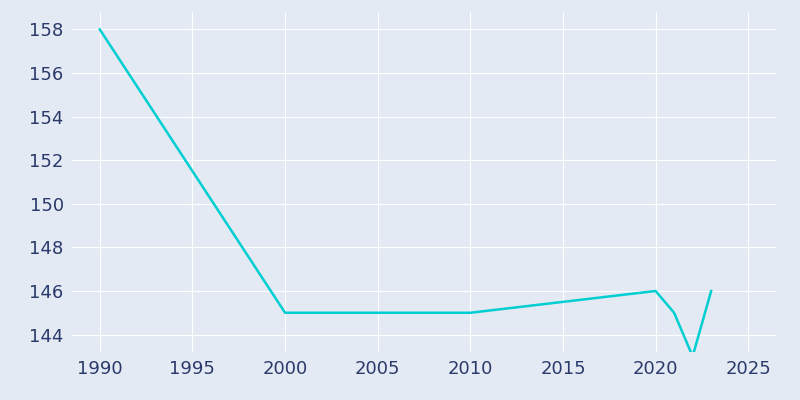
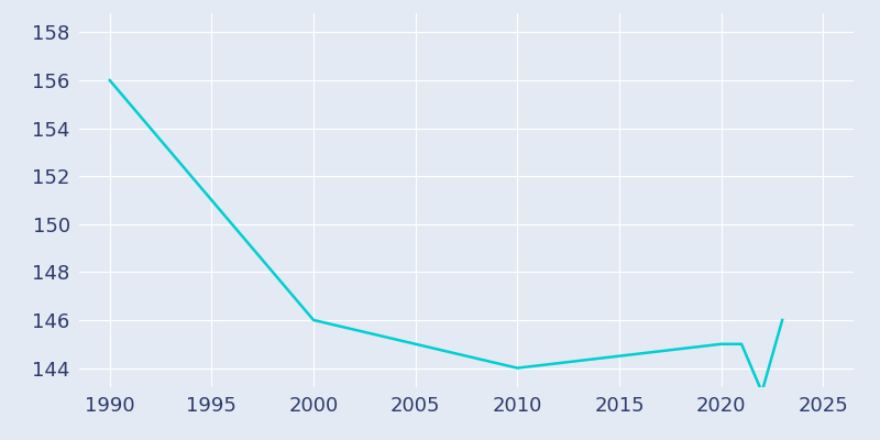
1990: 158 -> 156
2000: 145 -> 146
2010: 145 -> 144
2020: 146 -> 145
